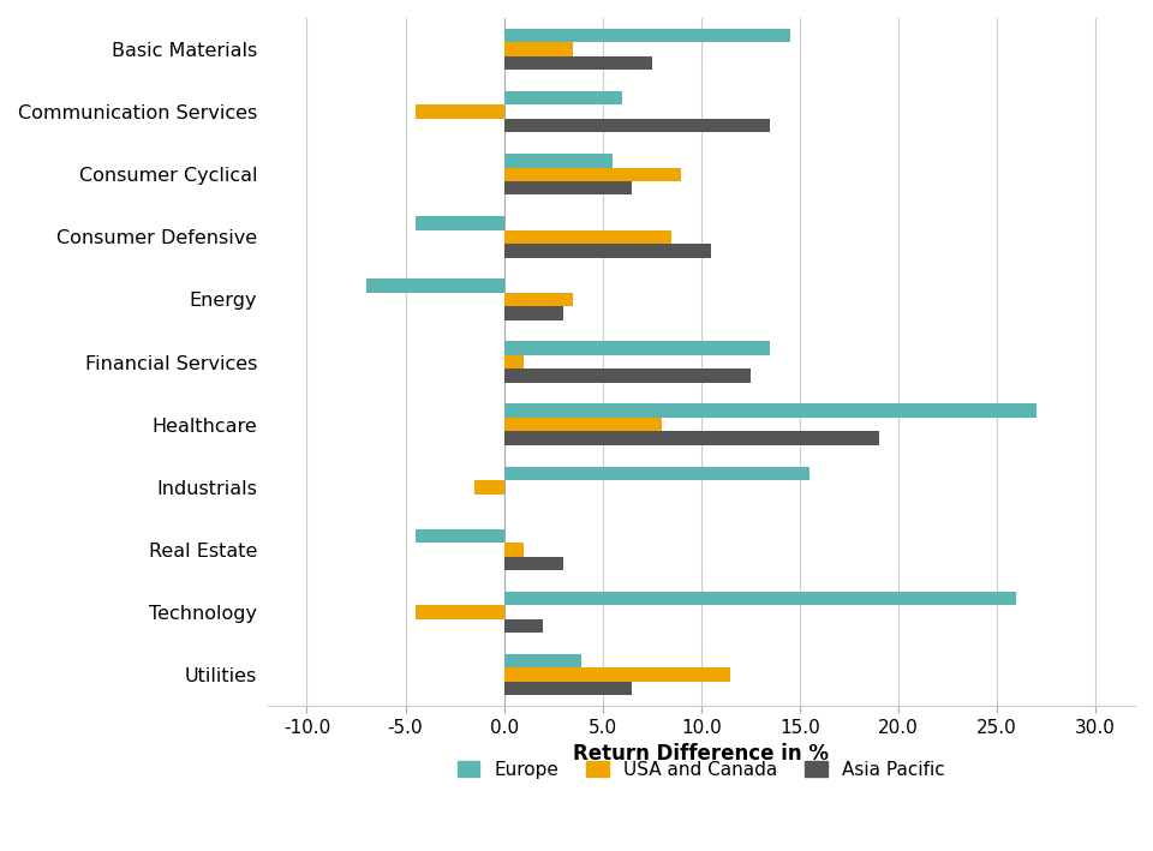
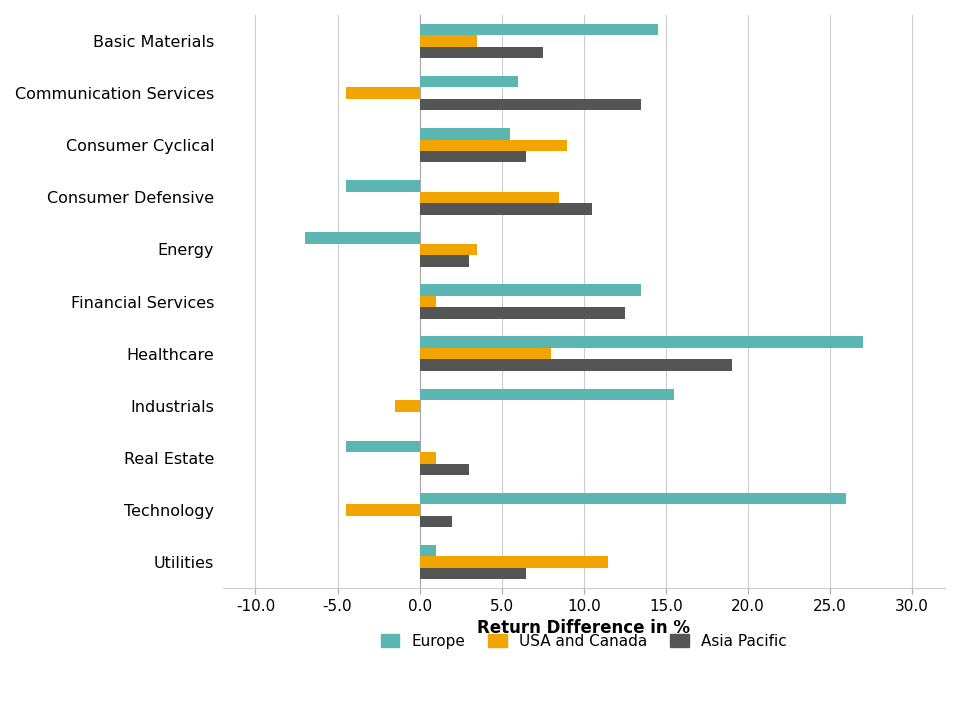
Europe/Utilities: 3.9 -> 1.0
